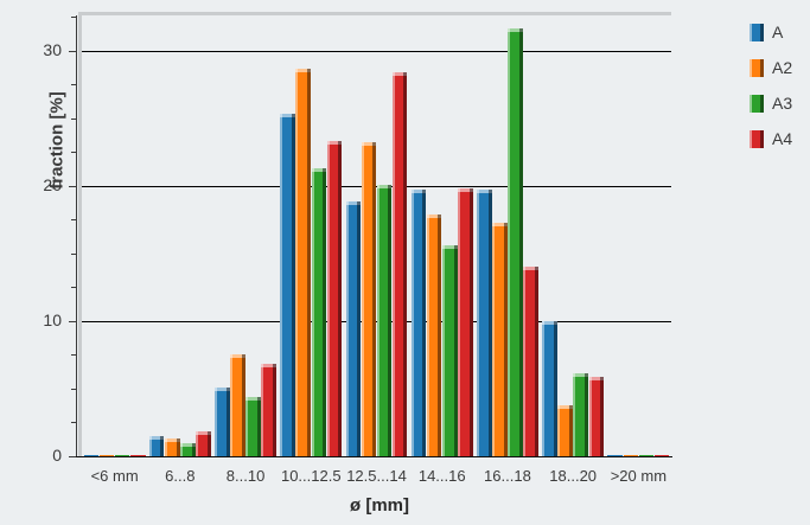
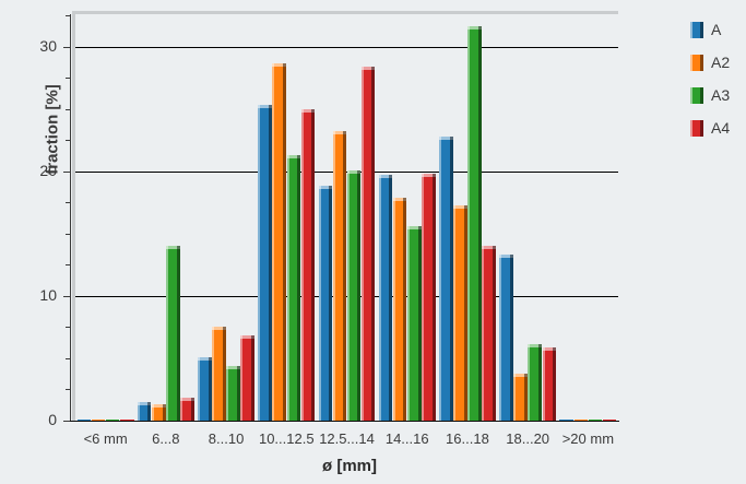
A3/6...8: 1.0 -> 14.0
A4/10...12.5: 23.3 -> 25.0
A/16...18: 19.7 -> 22.8
A/18...20: 10.0 -> 13.3
